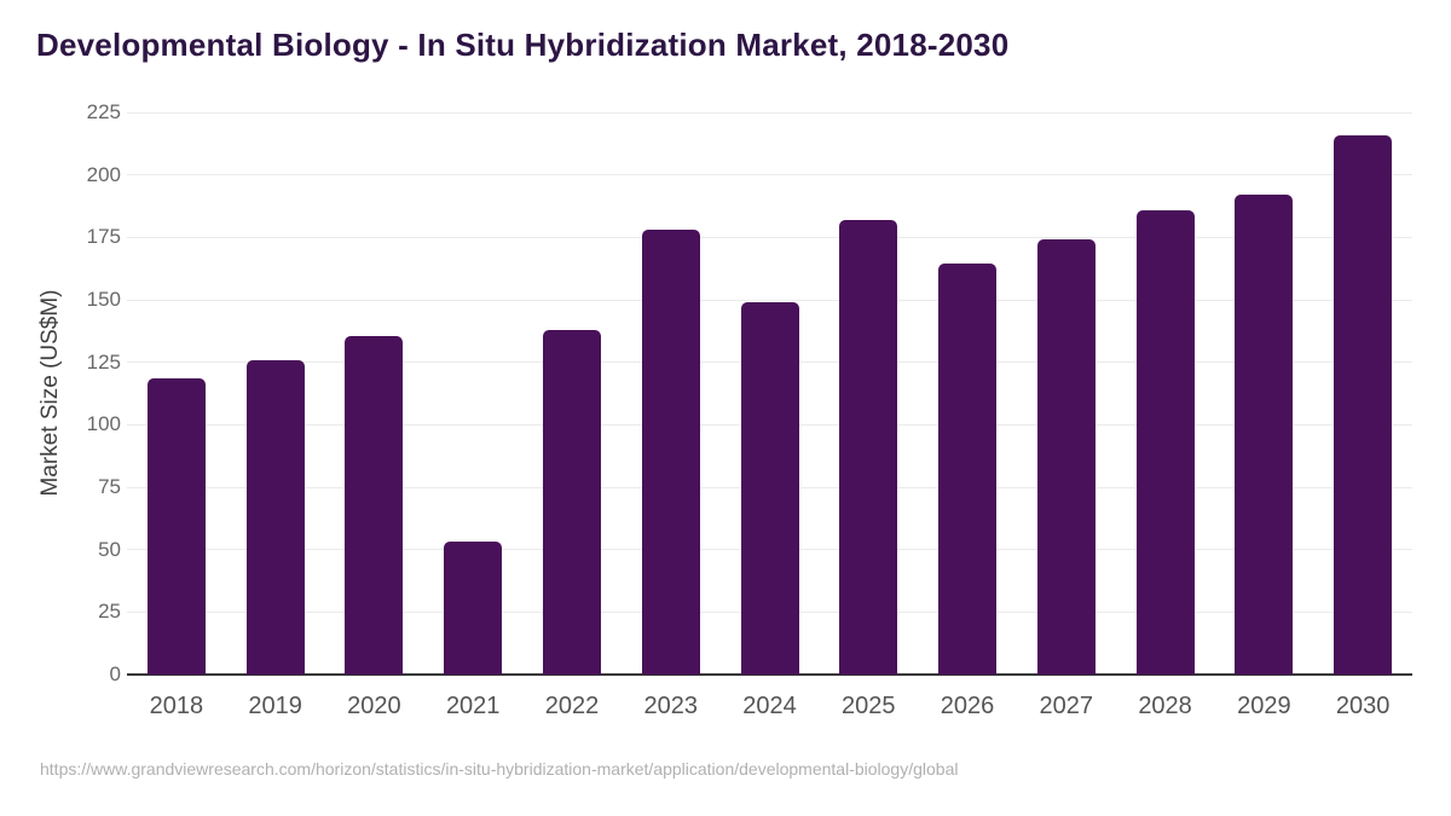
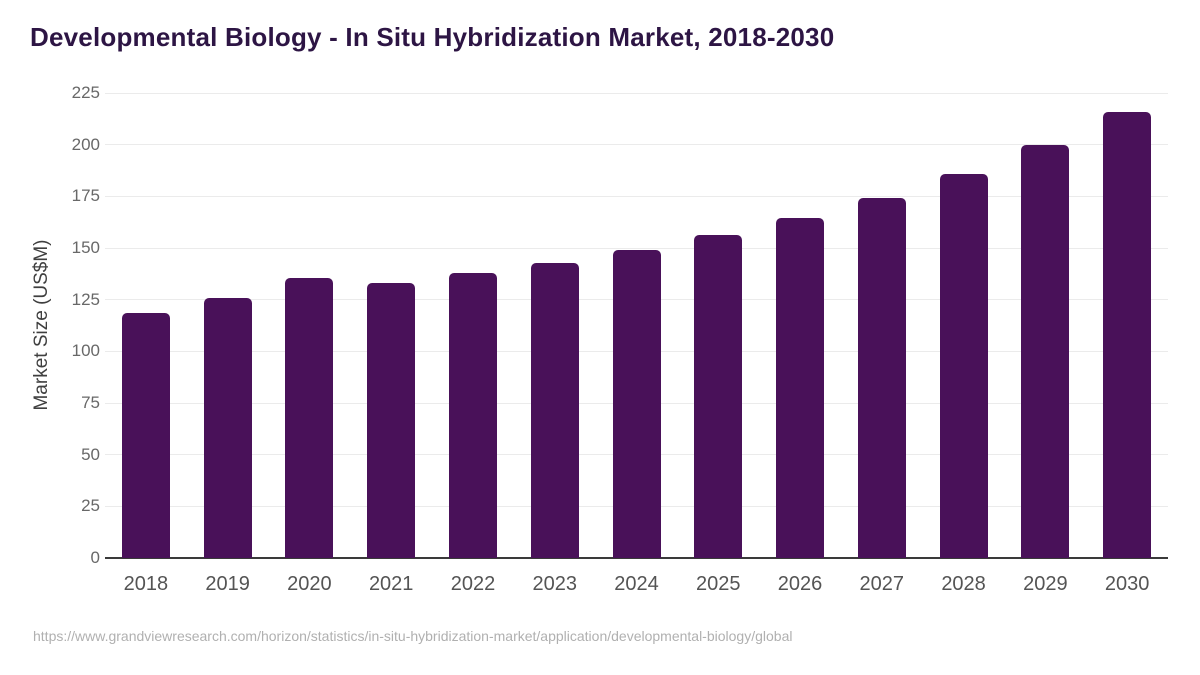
2021: 53 -> 133
2023: 178 -> 143
2025: 182 -> 156
2029: 192 -> 200
